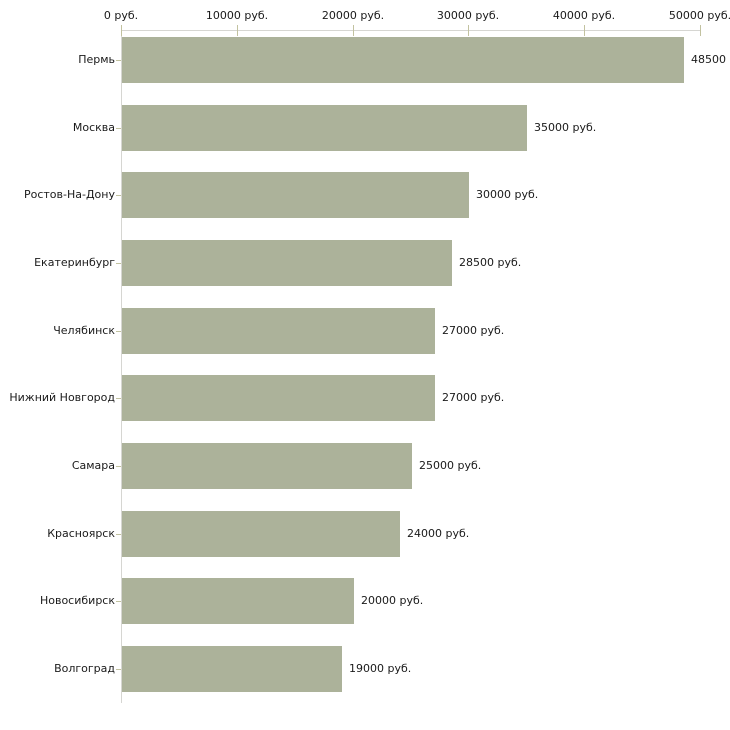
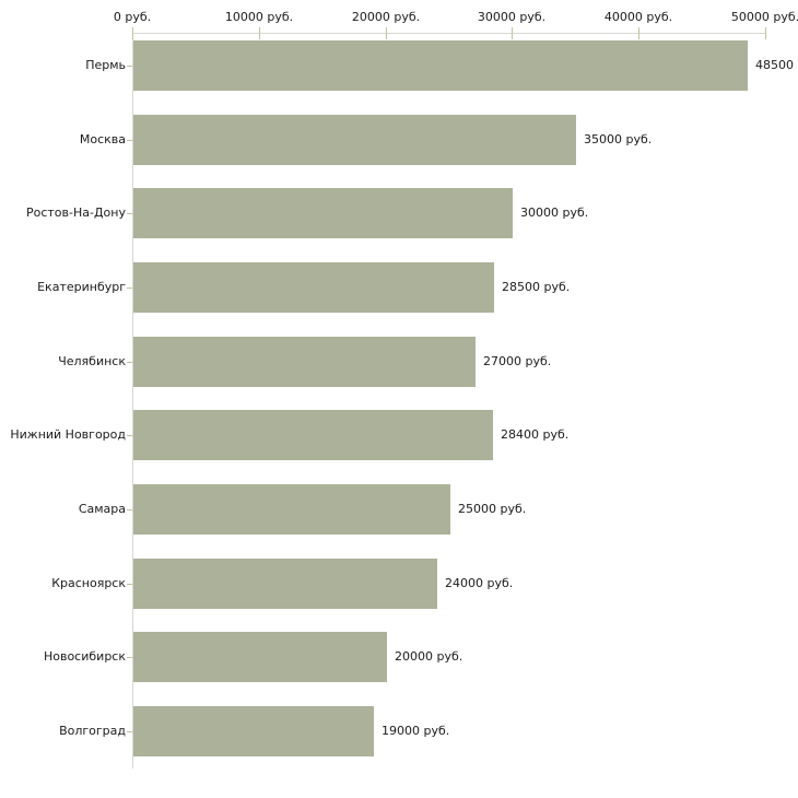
Нижний Новгород: 27000 -> 28400
